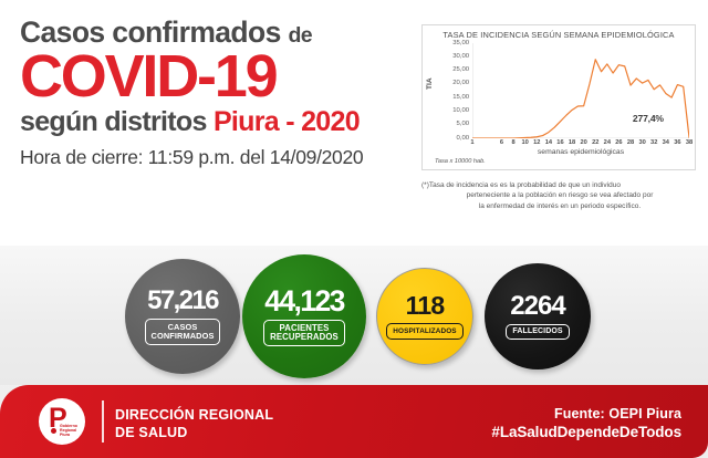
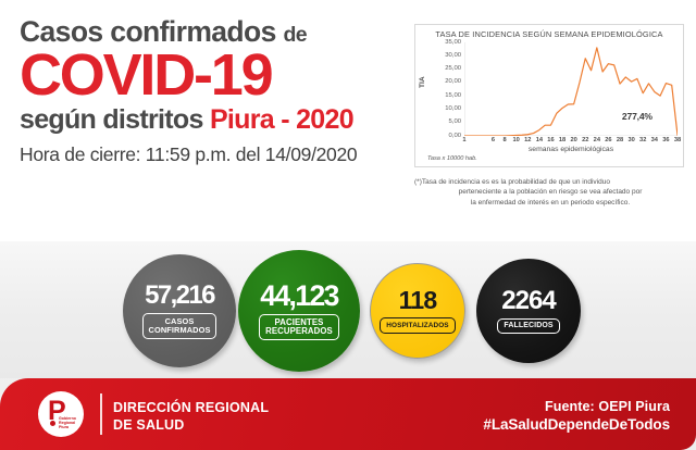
16: 6 -> 4
24: 27 -> 33
32: 18 -> 16
